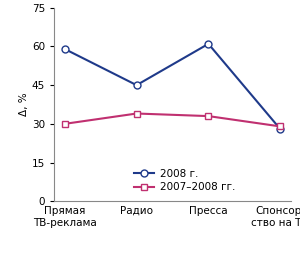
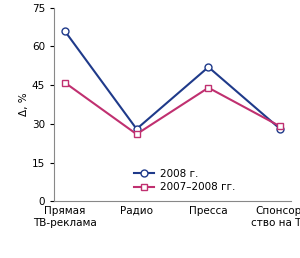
2008 г./Прямая ТВ-реклама: 59 -> 66
2007–2008 гг./Прямая ТВ-реклама: 30 -> 46
2008 г./Радио: 45 -> 28
2007–2008 гг./Радио: 34 -> 26
2008 г./Пресса: 61 -> 52
2007–2008 гг./Пресса: 33 -> 44
